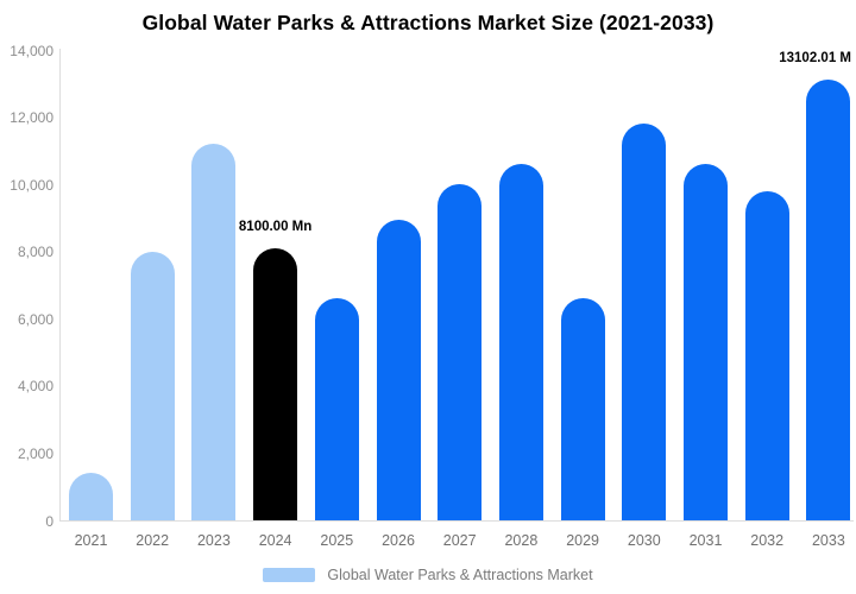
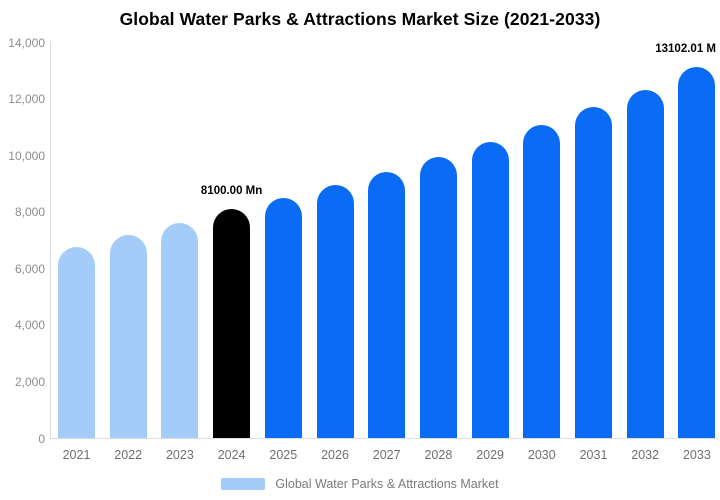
2021: 1400 -> 6800
2022: 8000 -> 7200
2023: 11200 -> 7600
2025: 6600 -> 8500
2027: 10000 -> 9400
2028: 10600 -> 10000
2029: 6600 -> 10500
2030: 11800 -> 11100
2031: 10600 -> 11700
2032: 9800 -> 12300
